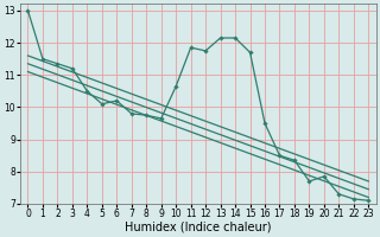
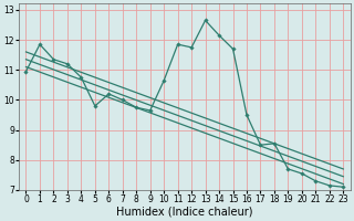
0: 13.00 -> 10.95
1: 11.50 -> 11.85
4: 10.50 -> 10.75
5: 10.10 -> 9.80
7: 9.80 -> 10.00
13: 12.15 -> 12.65
18: 8.35 -> 8.55
20: 7.85 -> 7.55
